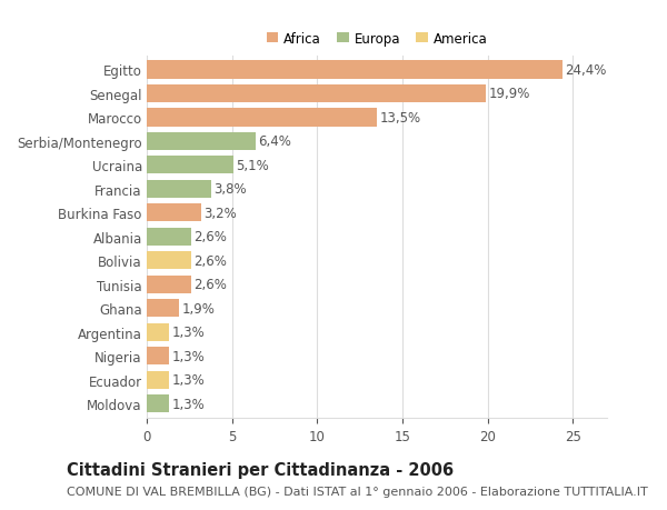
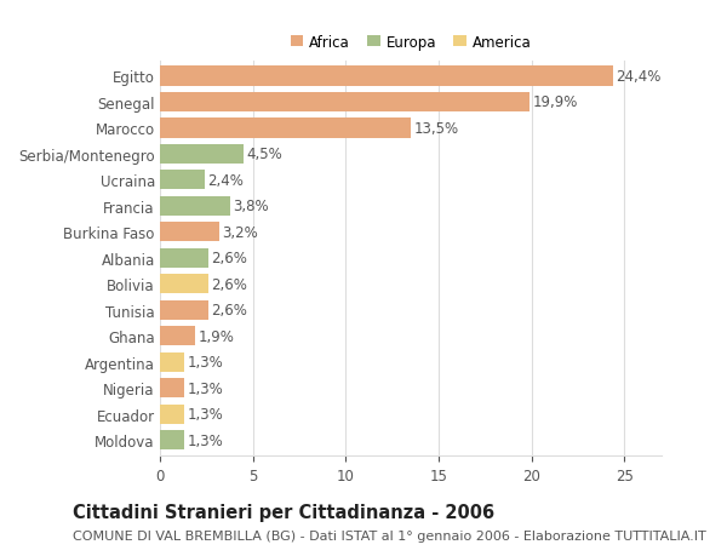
Serbia/Montenegro: 6,4% -> 4,5%
Ucraina: 5,1% -> 2,4%
